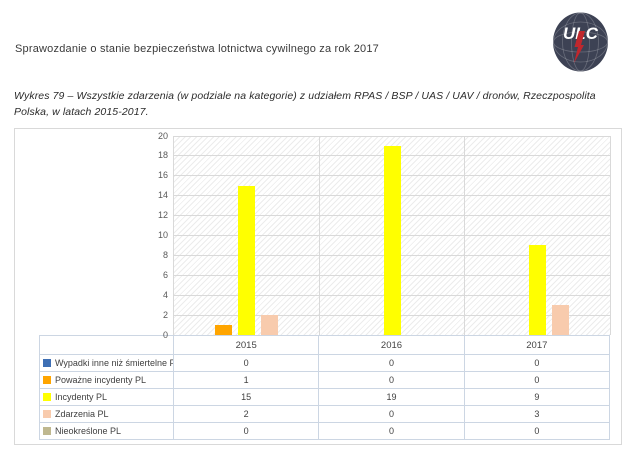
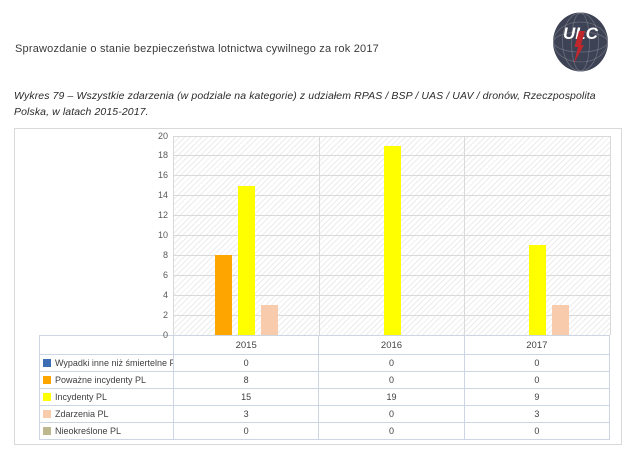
Poważne incydenty PL/2015: 1 -> 8
Zdarzenia PL/2015: 2 -> 3
